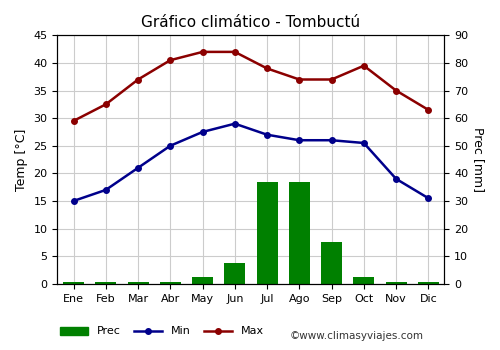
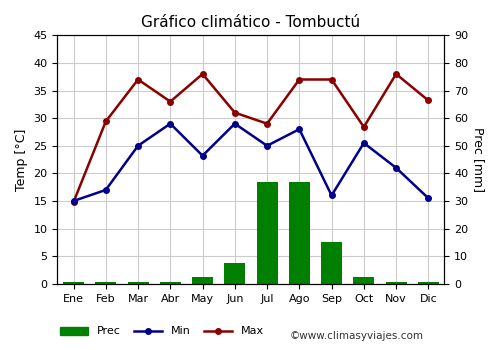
Max/Ene: 29.5 -> 14.8
Max/Feb: 32.5 -> 29.4
Min/Mar: 21.0 -> 25.0
Min/Abr: 25.0 -> 29.0
Max/Abr: 40.5 -> 33.0
Min/May: 27.5 -> 23.2
Max/May: 42.0 -> 38.0
Max/Jun: 42.0 -> 31.0
Min/Jul: 27.0 -> 25.0
Max/Jul: 39.0 -> 29.0
Min/Ago: 26.0 -> 28.0
Min/Sep: 26.0 -> 16.0
Max/Oct: 39.5 -> 28.4
Min/Nov: 19.0 -> 21.0
Max/Nov: 35.0 -> 38.0
Max/Dic: 31.5 -> 33.2
